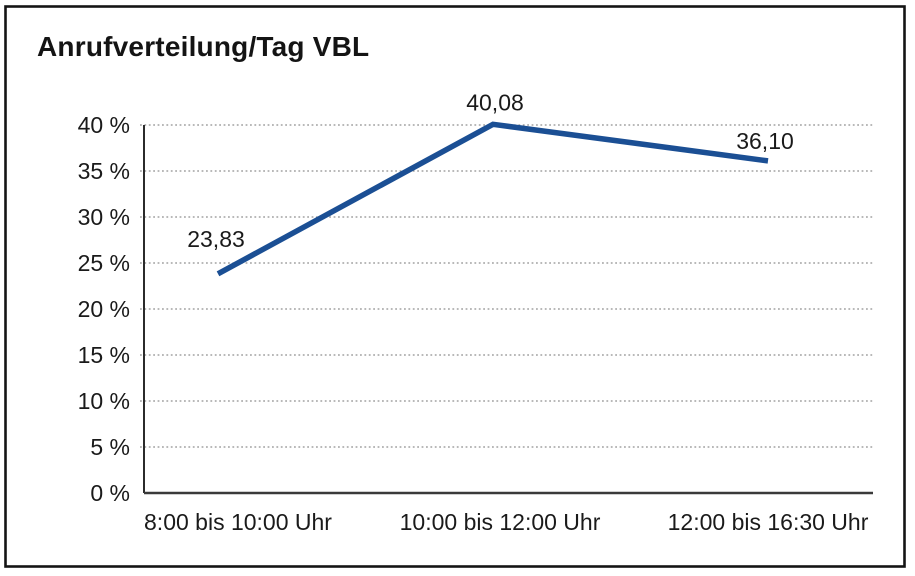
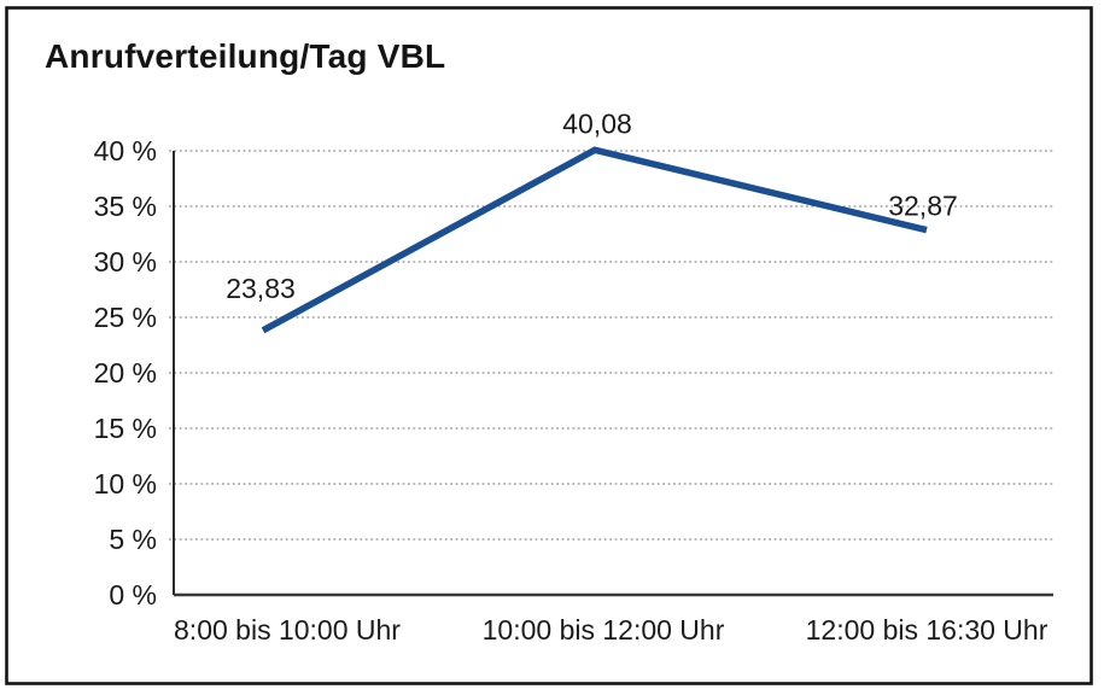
12:00 bis 16:30 Uhr: 36,10 -> 32,87
